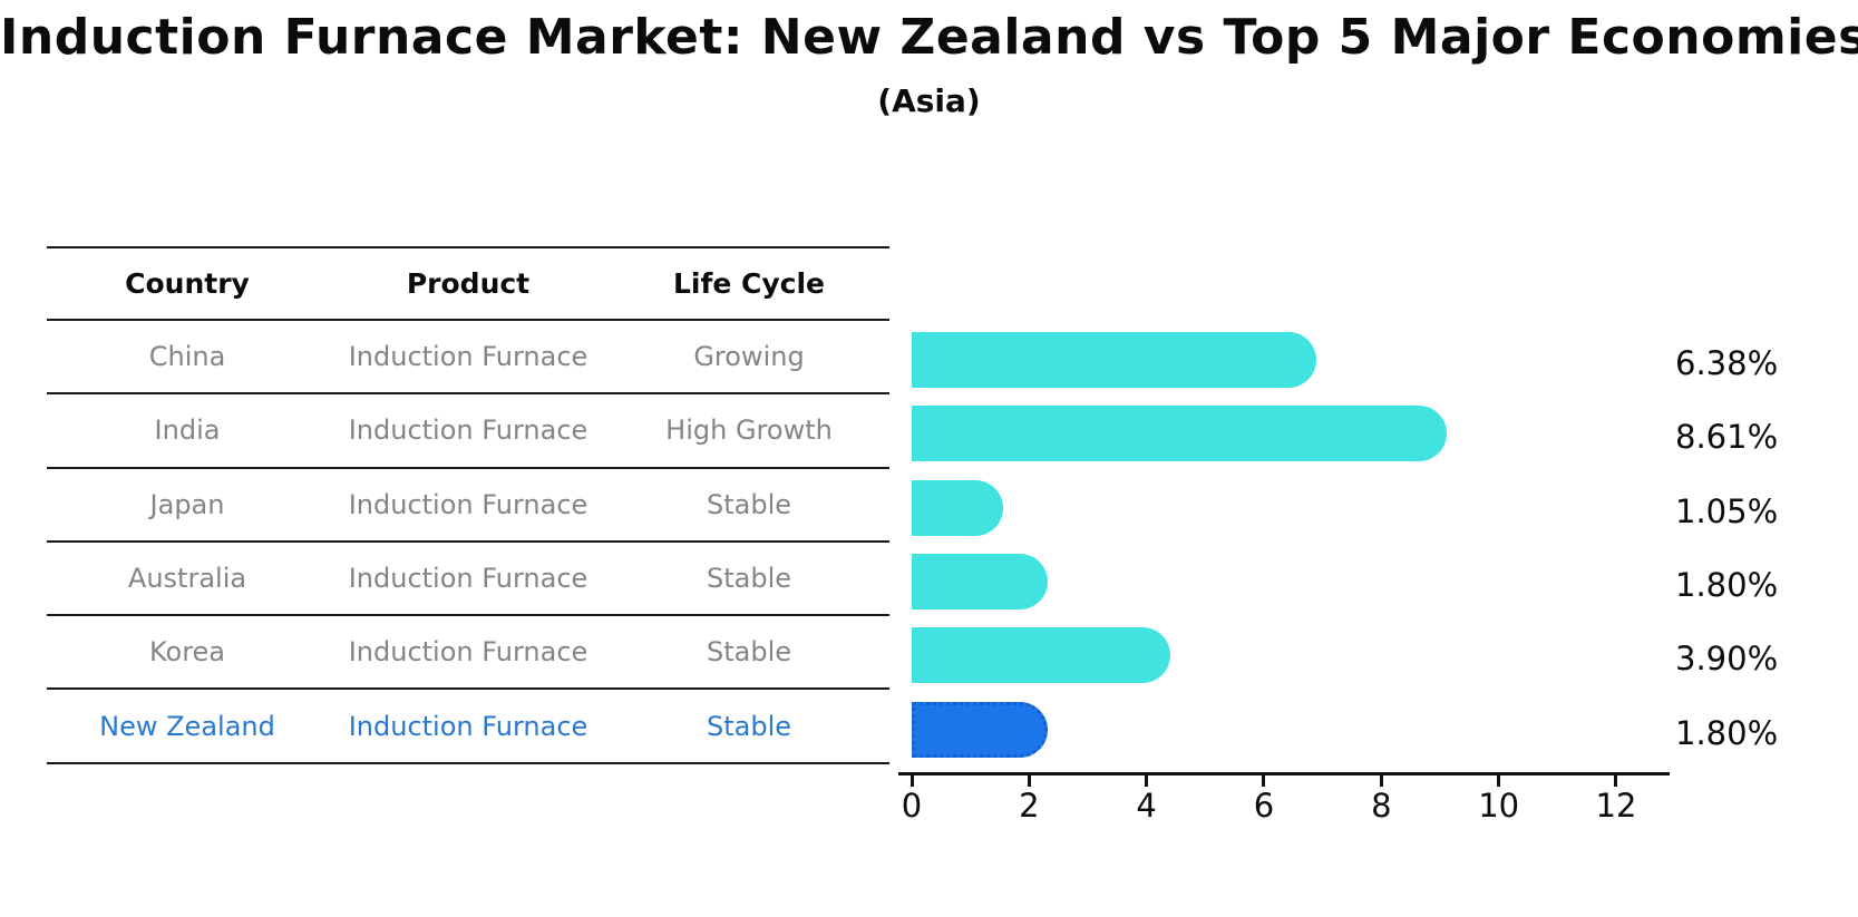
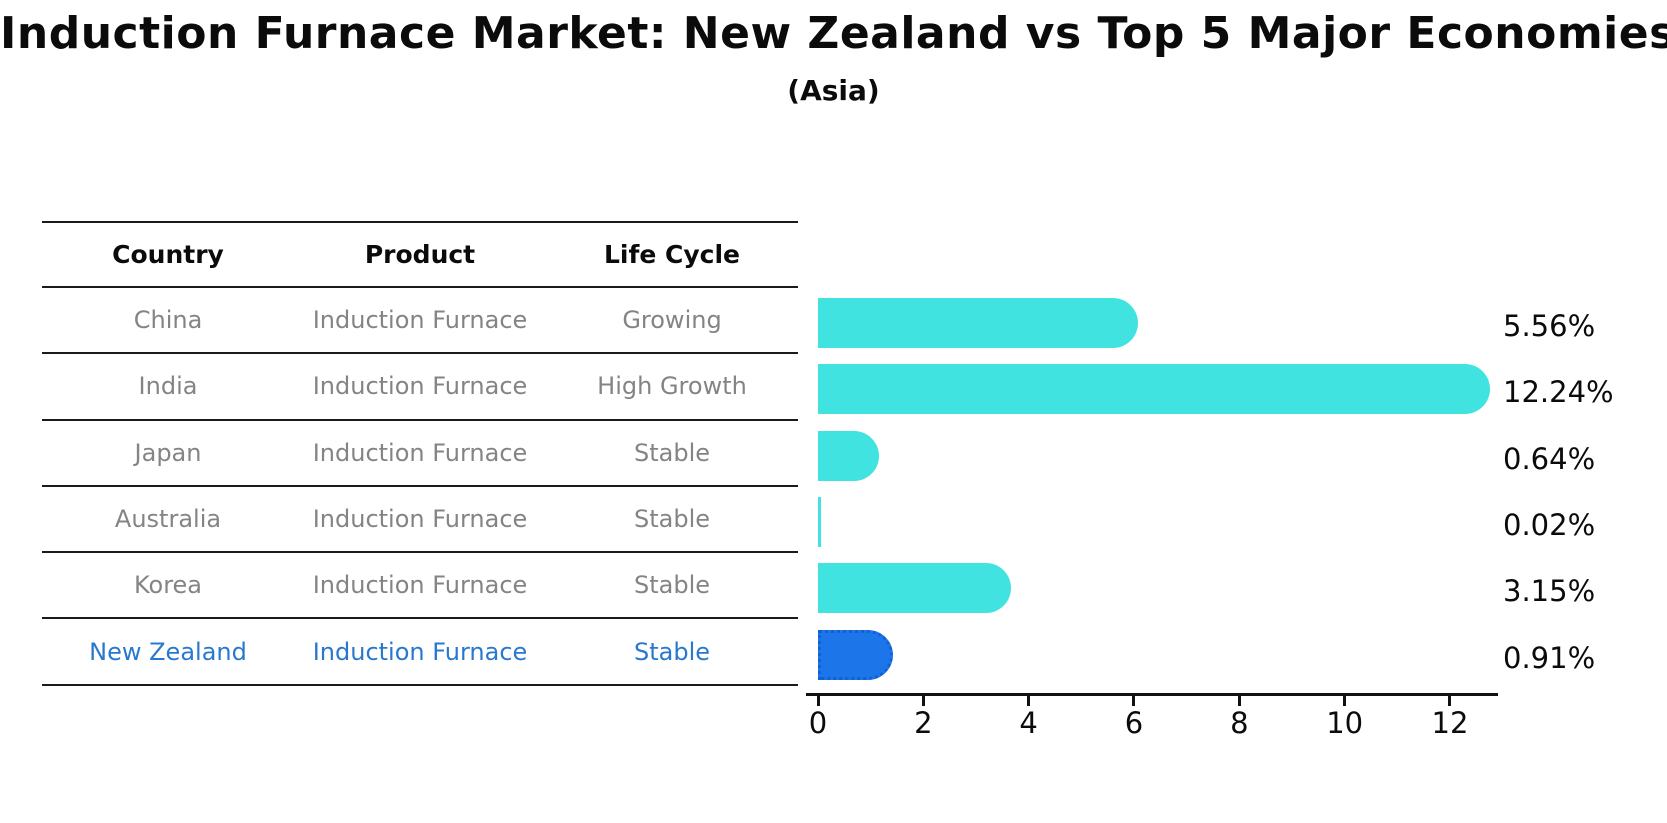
China: 6.38% -> 5.56%
India: 8.61% -> 12.24%
Japan: 1.05% -> 0.64%
Australia: 1.80% -> 0.02%
Korea: 3.90% -> 3.15%
New Zealand: 1.80% -> 0.91%
